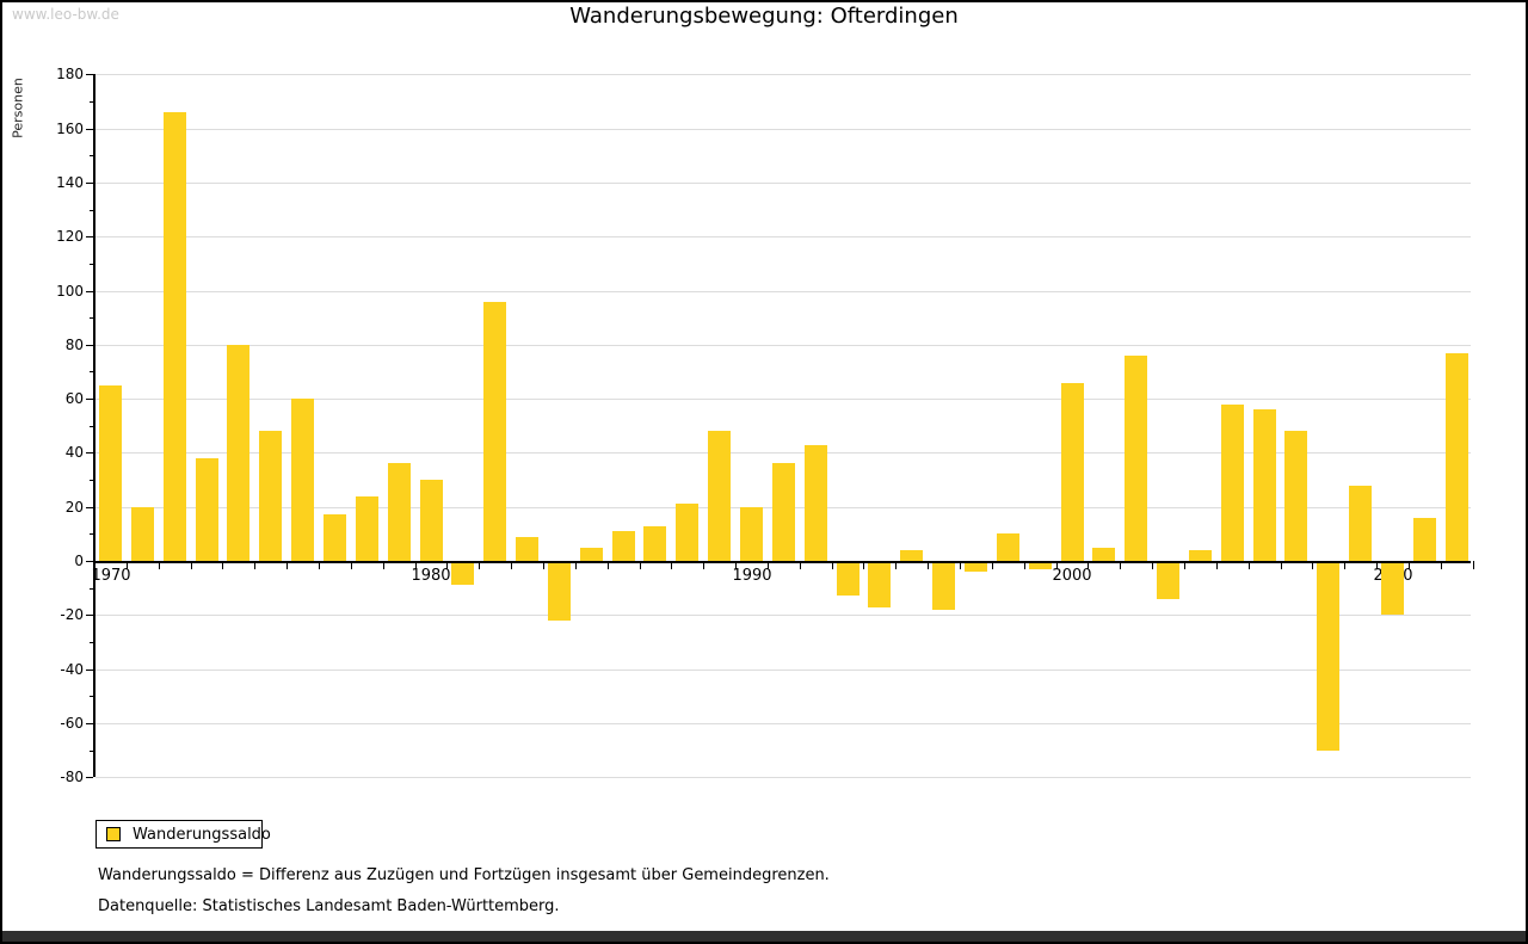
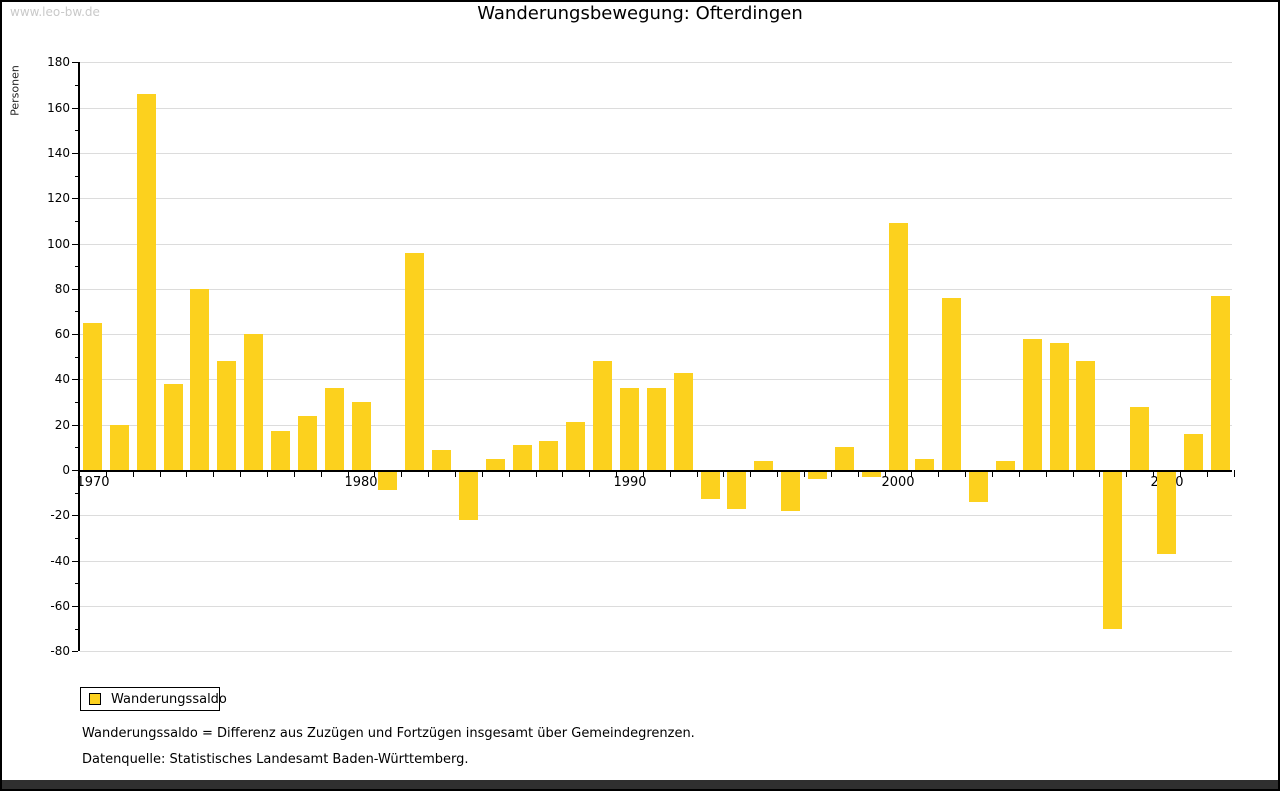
1990: 20 -> 36
2000: 66 -> 109
2010: -20 -> -37
